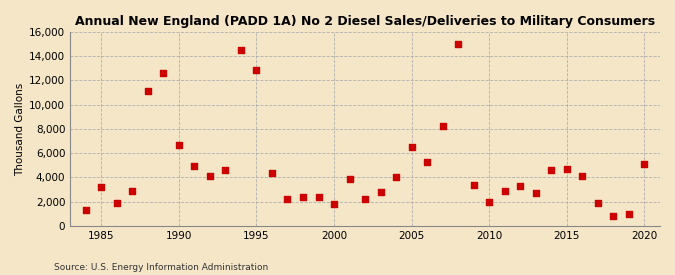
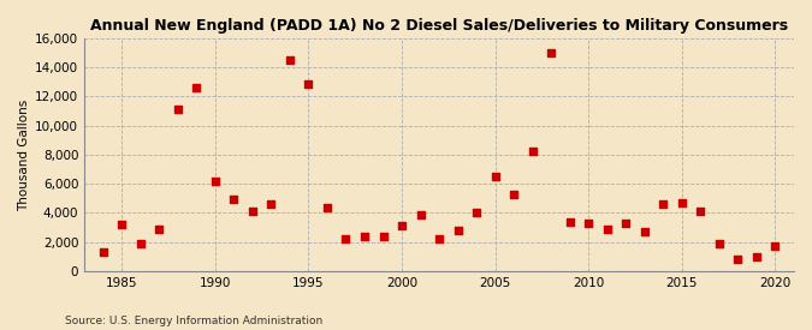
1990: 6,700 -> 6,200
2000: 1,800 -> 3,100
2010: 2,000 -> 3,300
2020: 5,100 -> 1,700
